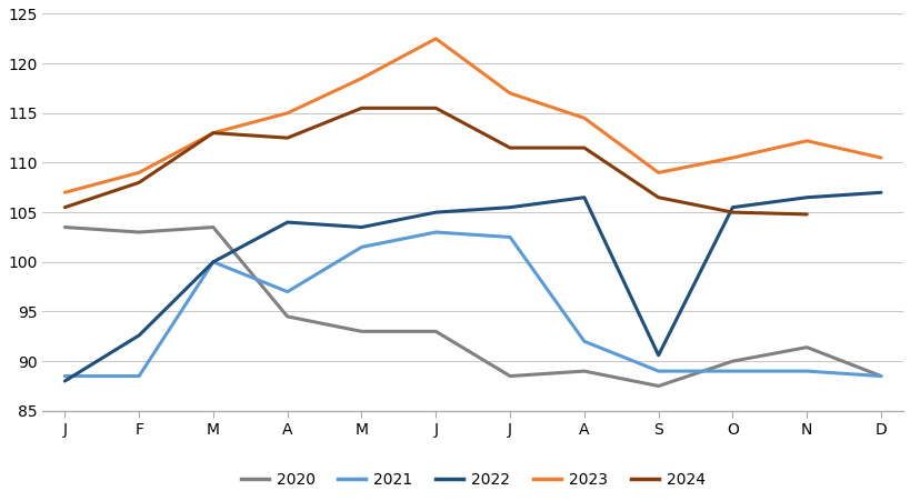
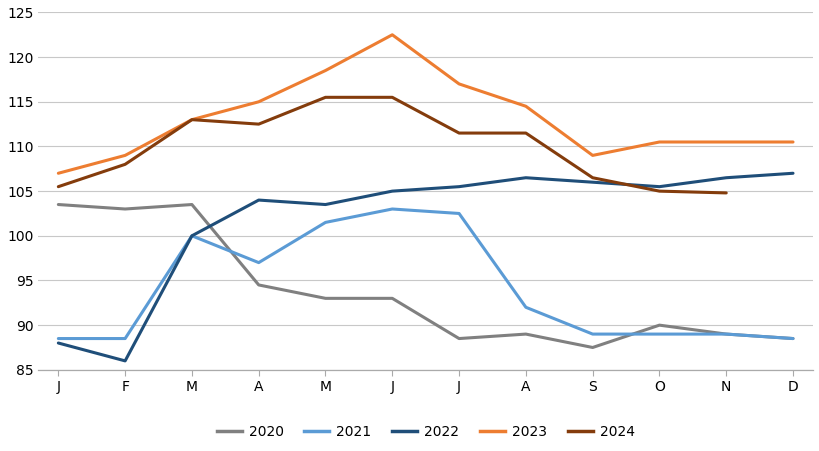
2022/F: 92.6 -> 86.0
2022/S: 90.6 -> 106.0
2020/N: 91.4 -> 89.0
2023/N: 112.2 -> 110.5
